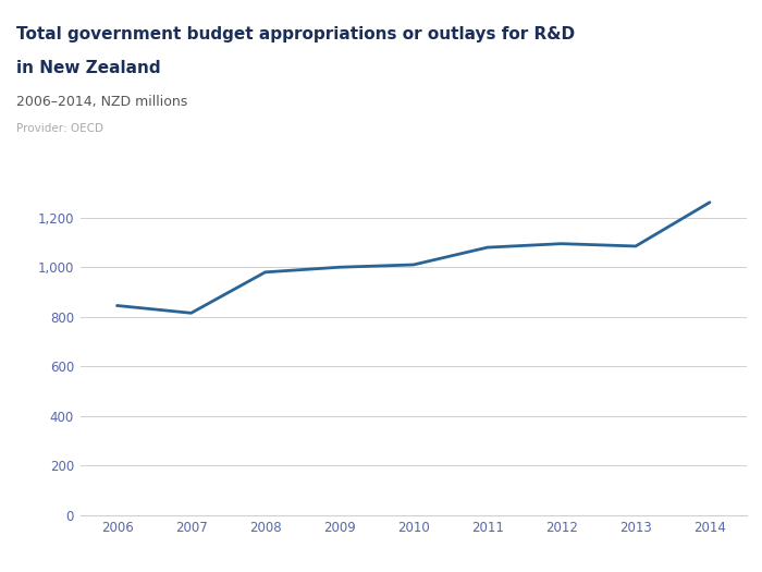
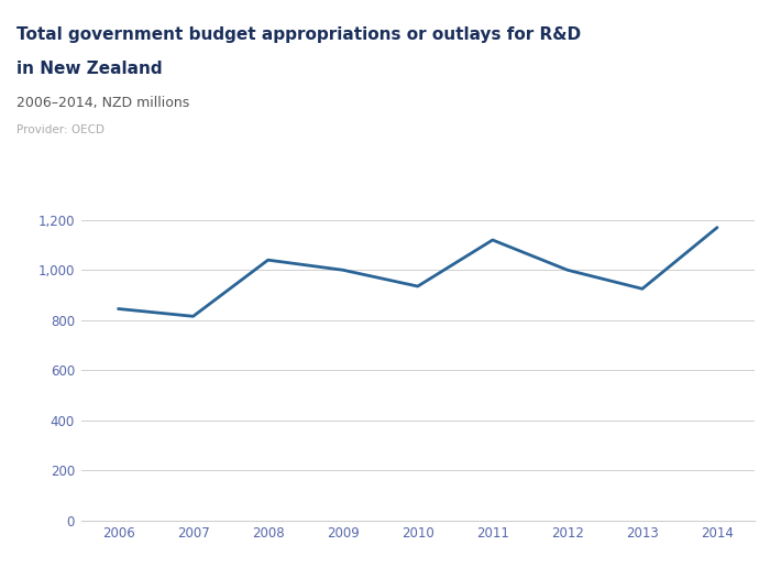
2008: 980 -> 1,040
2010: 1,010 -> 935
2011: 1,080 -> 1,120
2012: 1,095 -> 1,000
2013: 1,085 -> 925
2014: 1,262 -> 1,170
